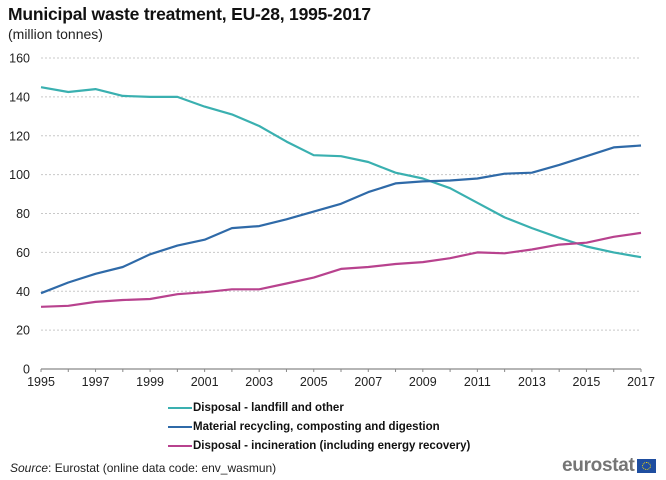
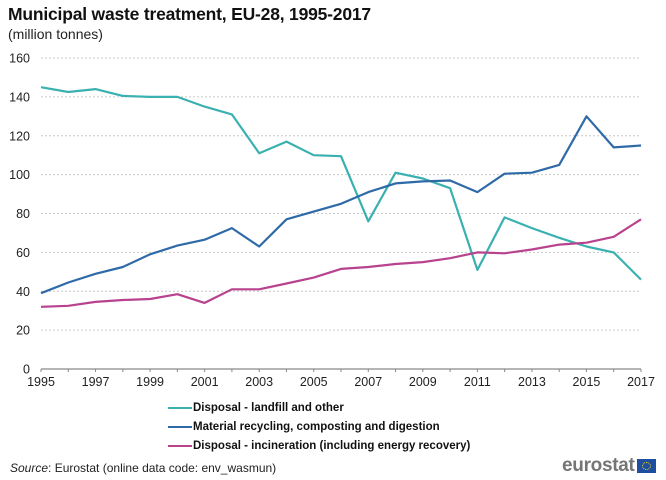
Disposal - incineration (including energy recovery)/2001: 40 -> 34
Disposal - landfill and other/2003: 125 -> 111
Material recycling, composting and digestion/2003: 74 -> 63
Disposal - landfill and other/2007: 106 -> 76
Disposal - landfill and other/2011: 86 -> 51
Material recycling, composting and digestion/2011: 98 -> 91
Material recycling, composting and digestion/2015: 110 -> 130
Disposal - landfill and other/2017: 58 -> 46
Disposal - incineration (including energy recovery)/2017: 70 -> 77
